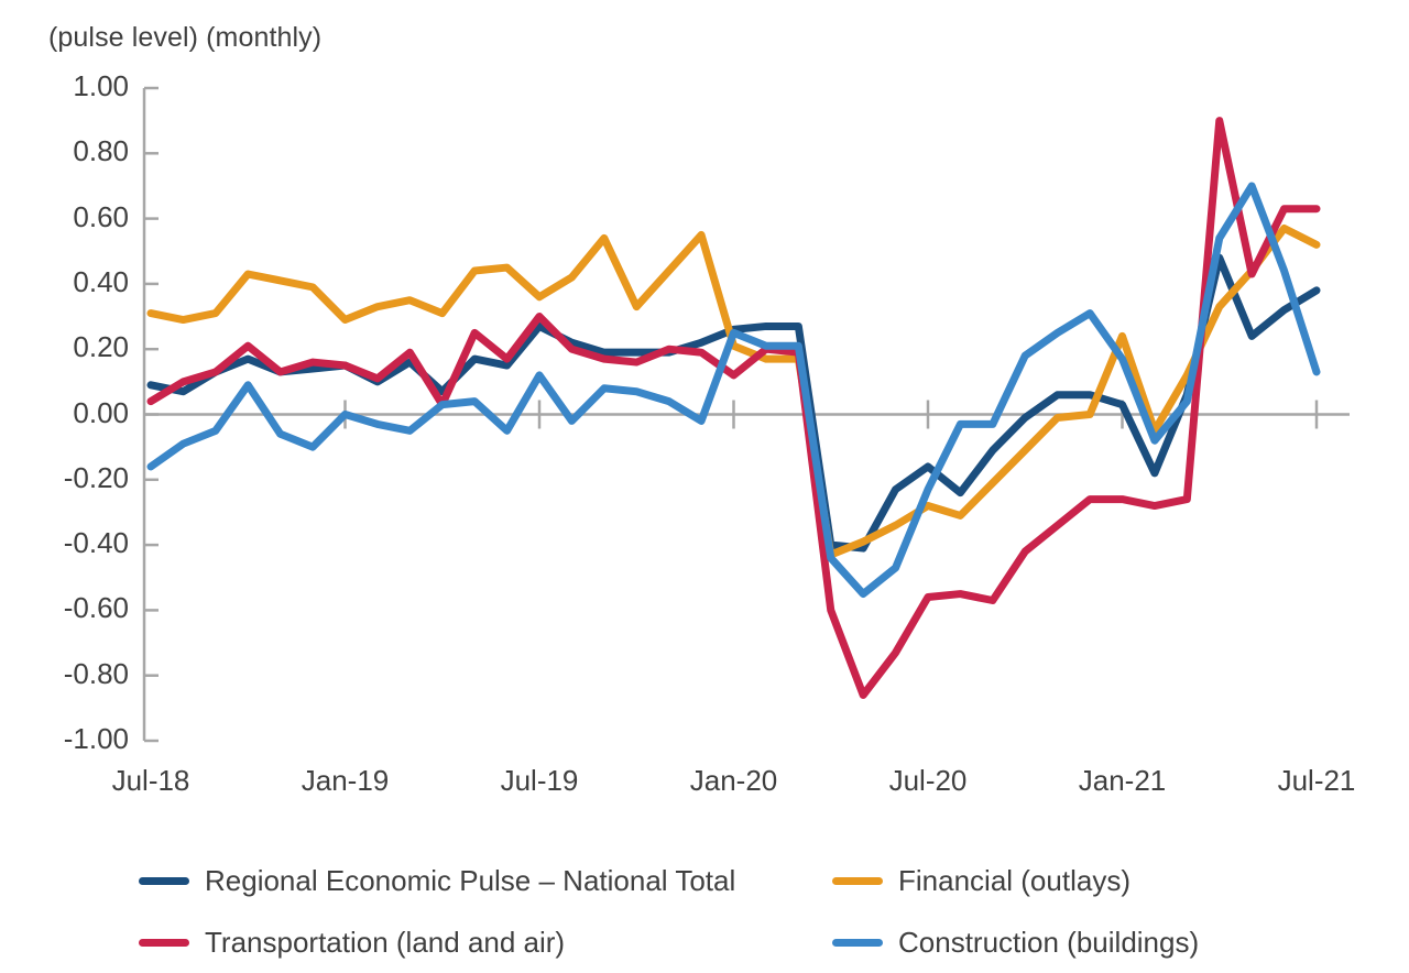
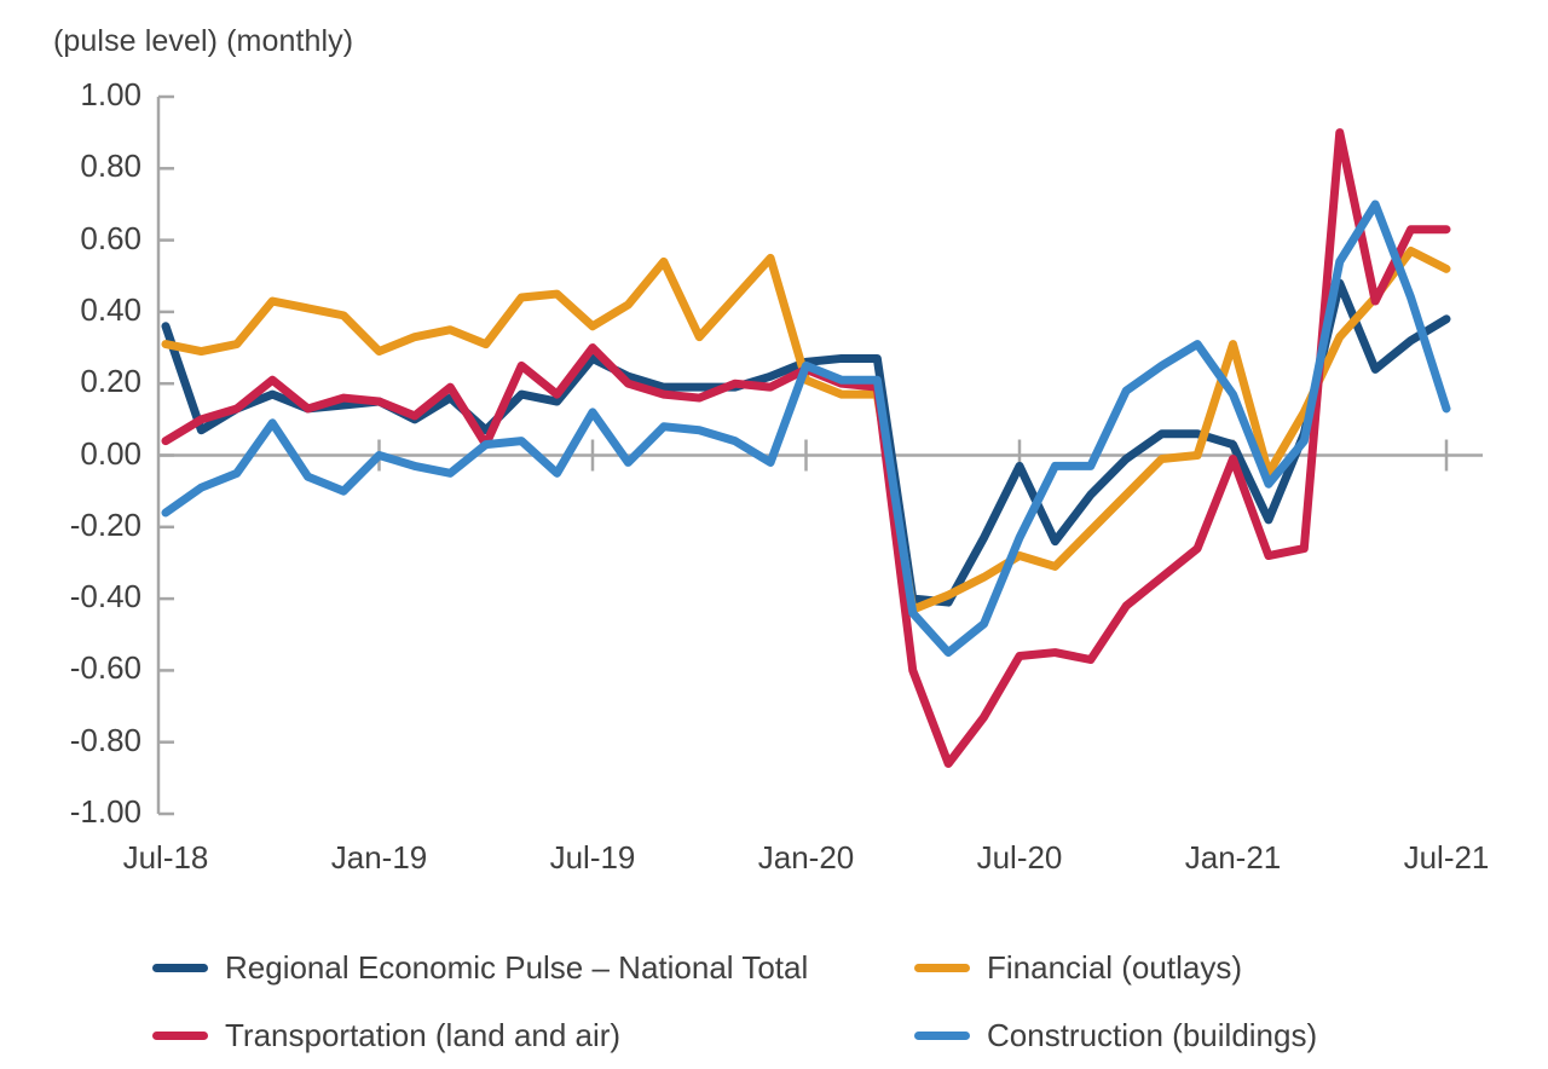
Regional Economic Pulse – National Total/Jul-18: 0.09 -> 0.36
Transportation (land and air)/Jan-20: 0.12 -> 0.24
Regional Economic Pulse – National Total/Jul-20: -0.16 -> -0.03
Financial (outlays)/Jan-21: 0.24 -> 0.31
Transportation (land and air)/Jan-21: -0.26 -> -0.01
